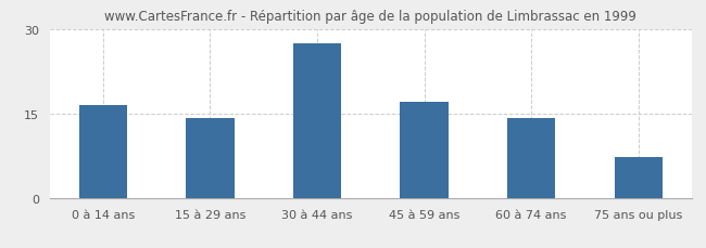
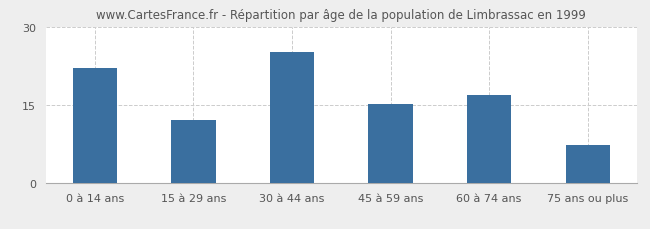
0 à 14 ans: 16.5 -> 22.0
15 à 29 ans: 14.2 -> 12.0
30 à 44 ans: 27.5 -> 25.2
45 à 59 ans: 17.0 -> 15.2
60 à 74 ans: 14.2 -> 16.8
